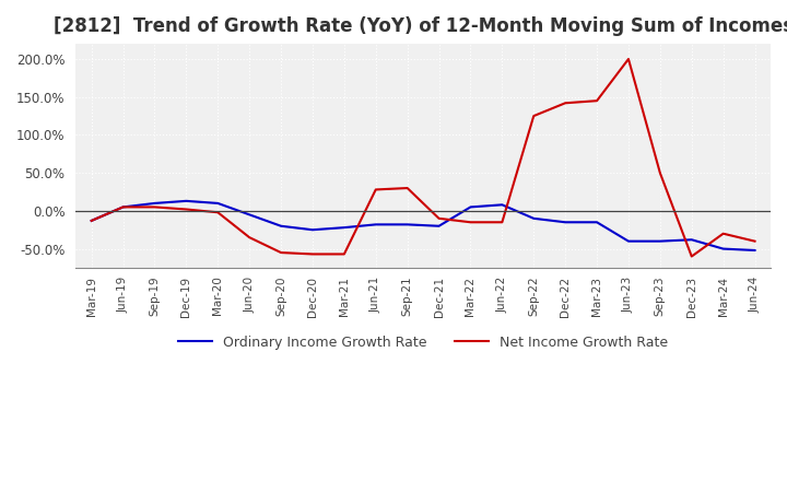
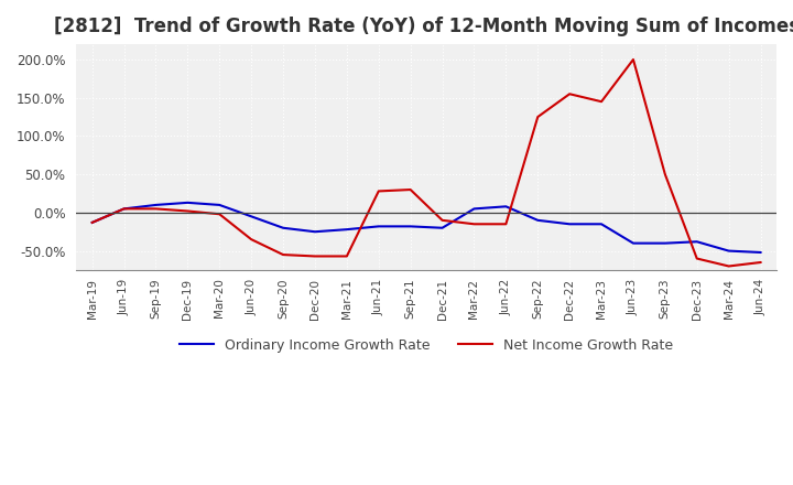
Net Income Growth Rate/Dec-22: 142% -> 155%
Net Income Growth Rate/Mar-24: -30% -> -70%
Net Income Growth Rate/Jun-24: -40% -> -65%
